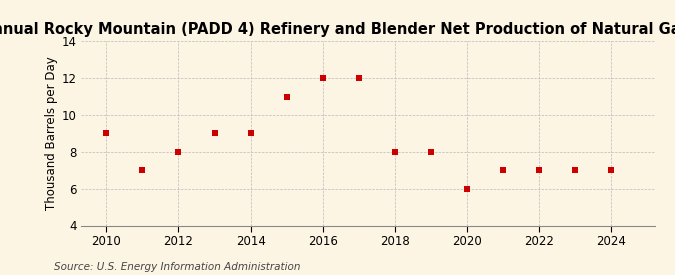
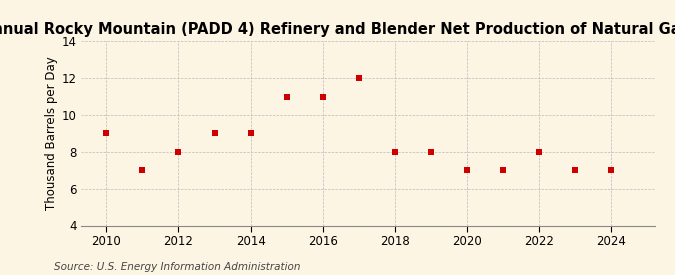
2016: 12 -> 11
2020: 6 -> 7
2022: 7 -> 8
